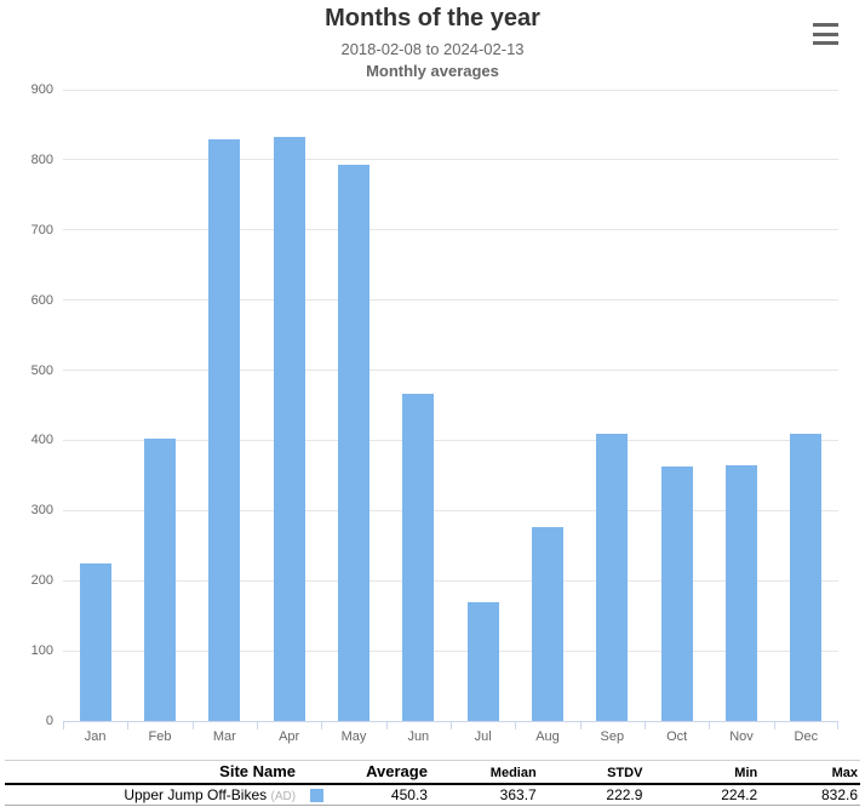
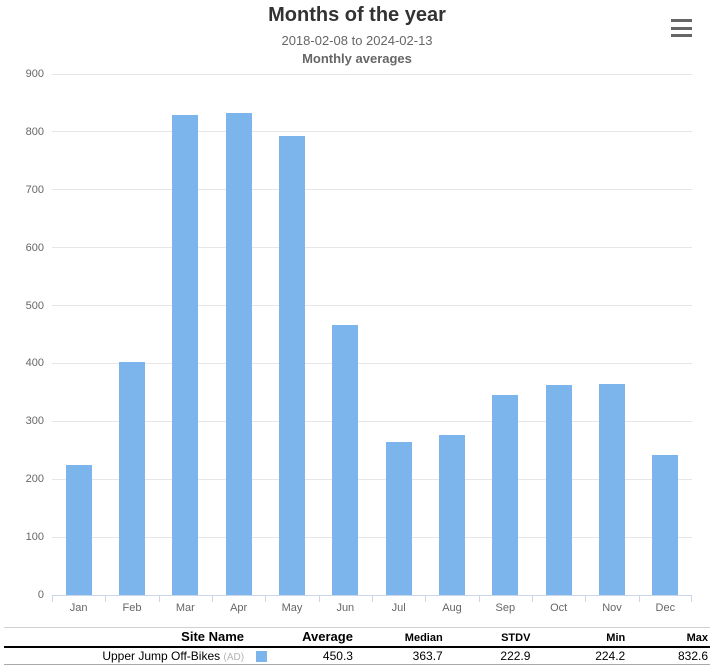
Jul: 170 -> 260
Sep: 410 -> 350
Dec: 410 -> 240
